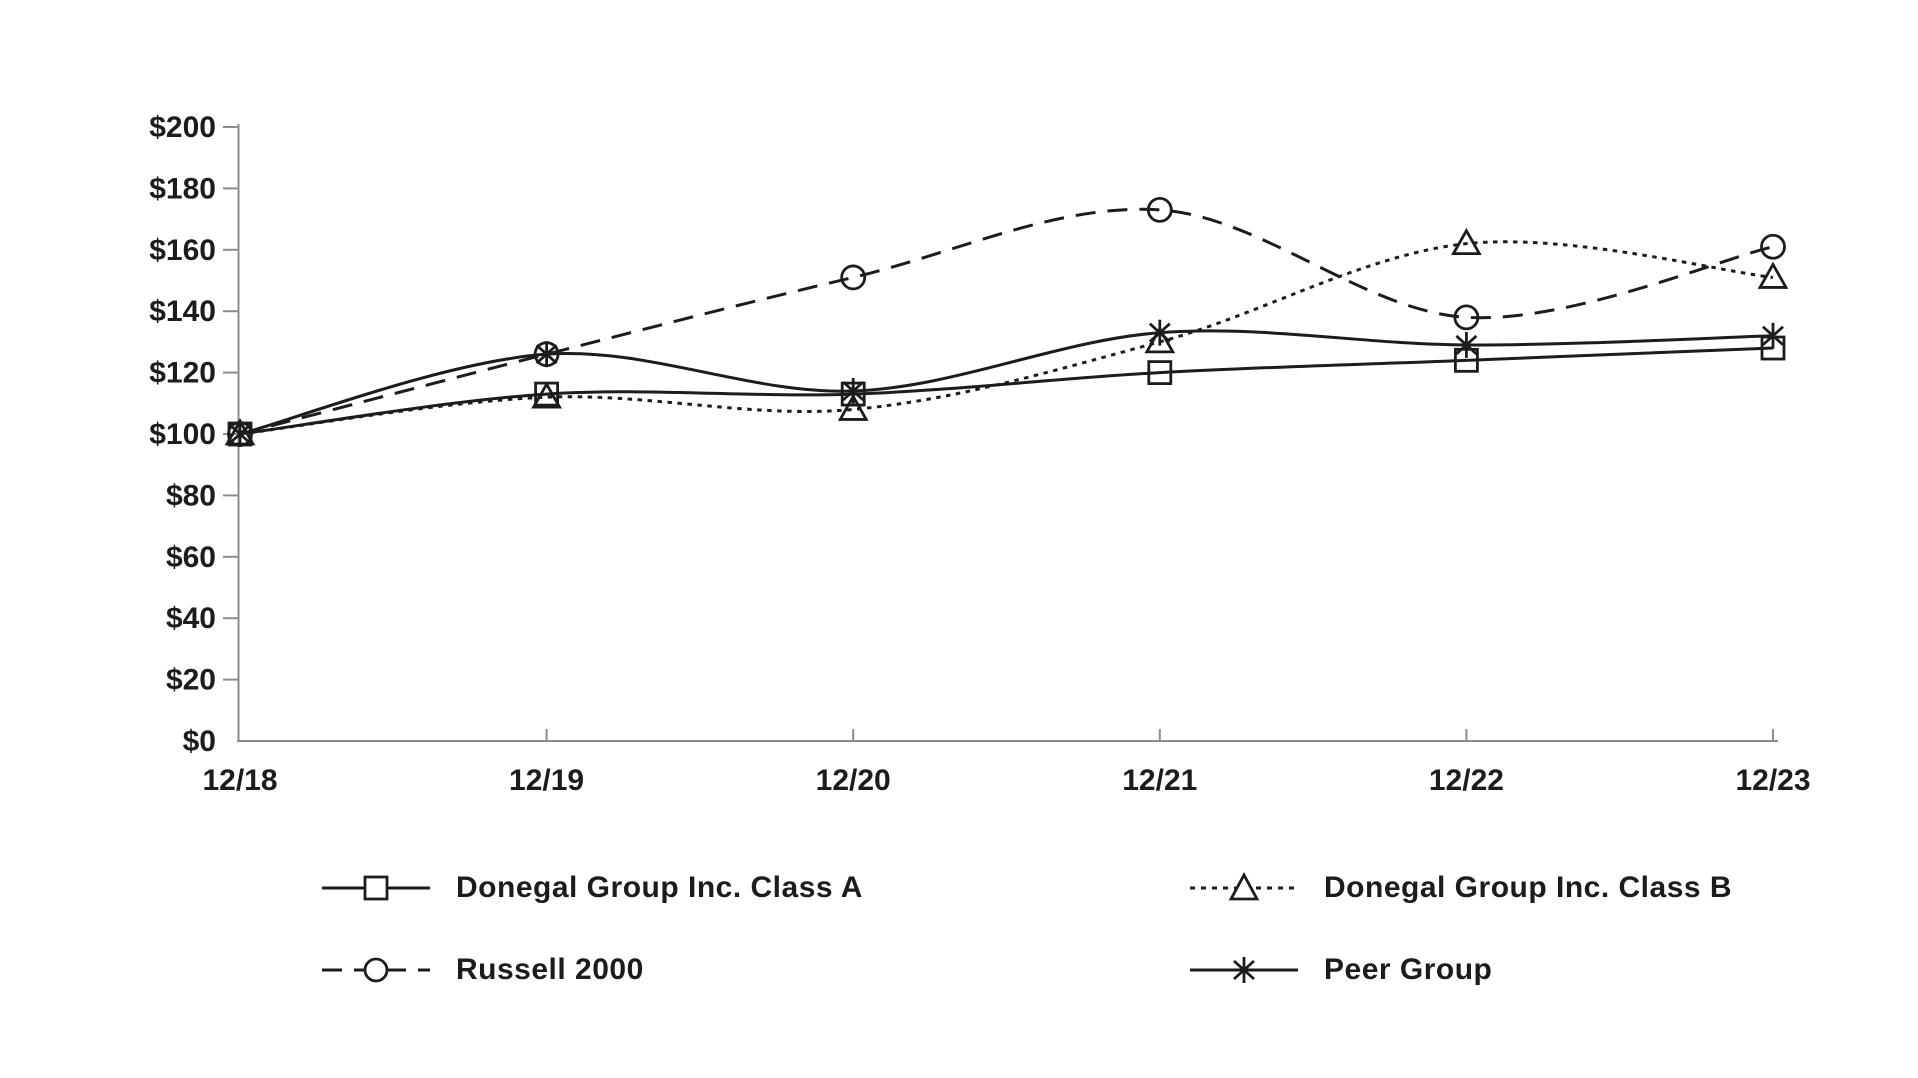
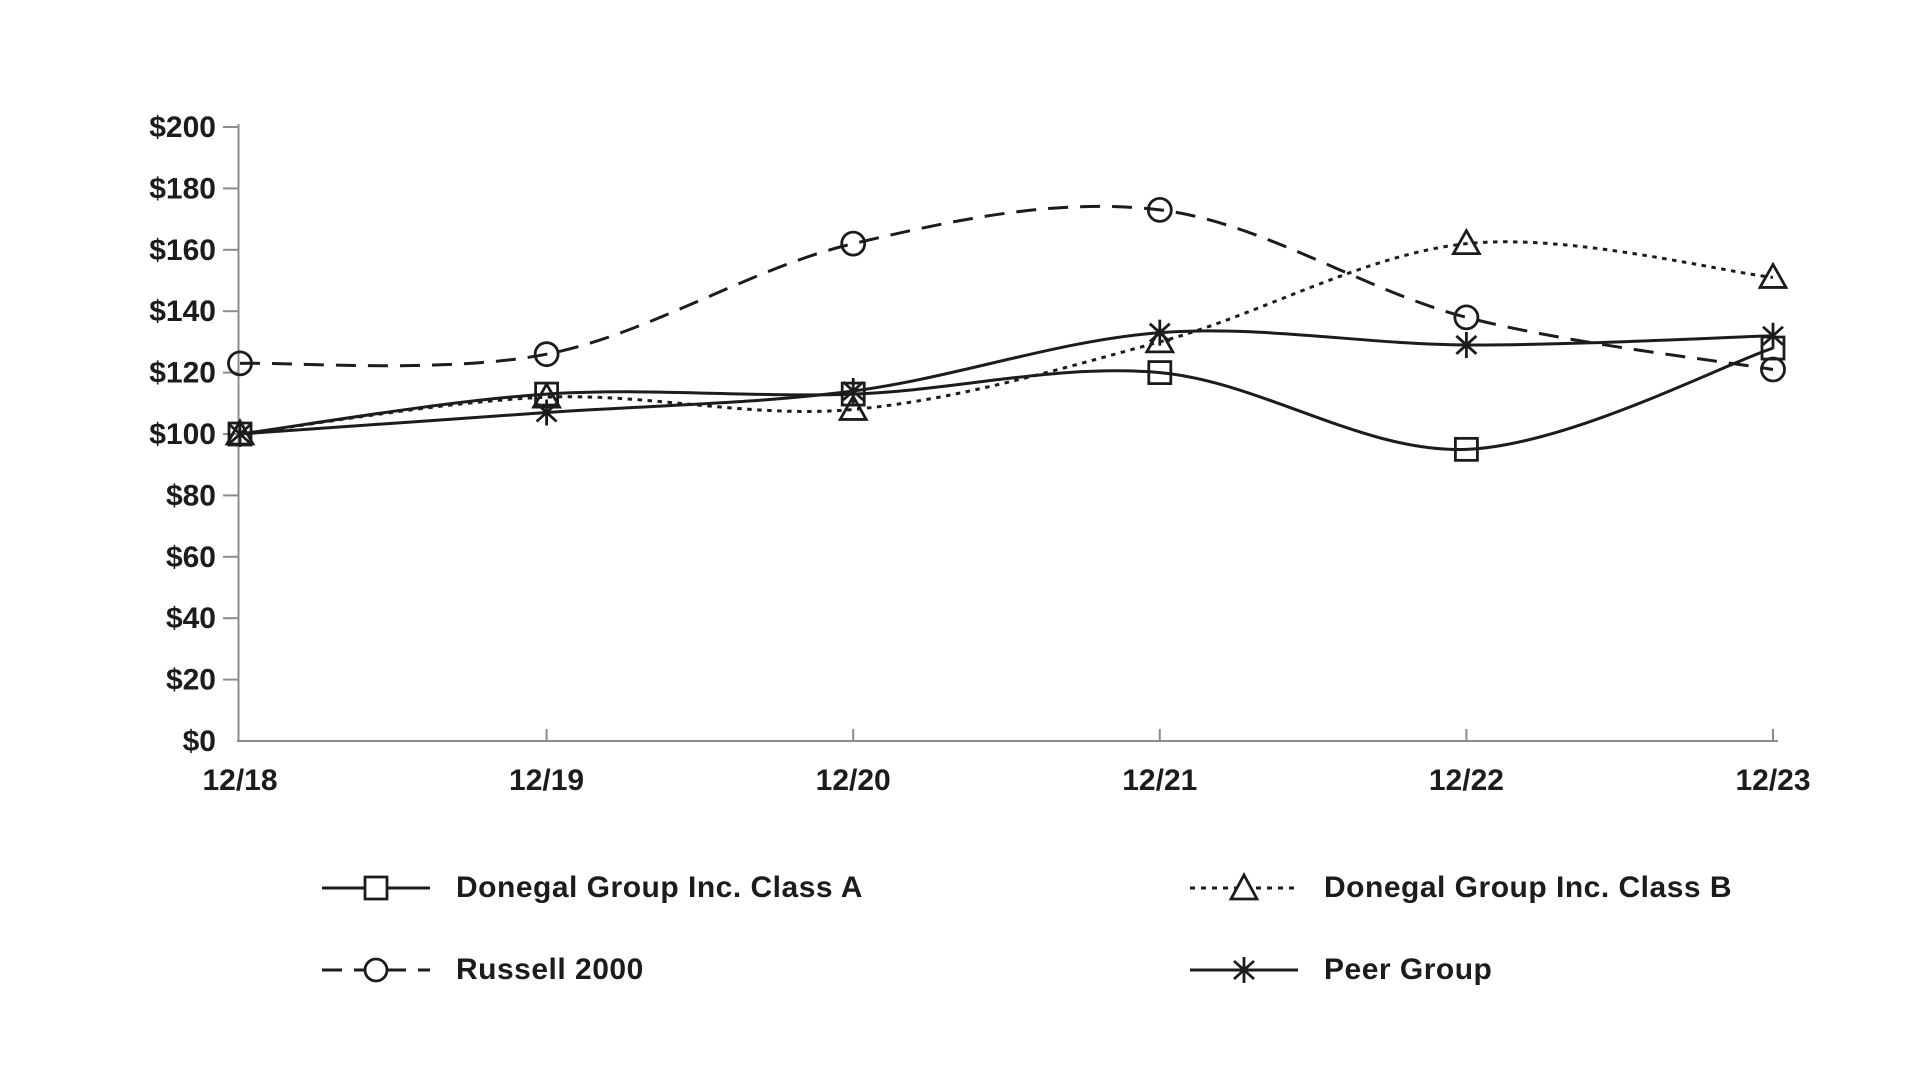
Russell 2000/12/18: $100 -> $123
Peer Group/12/19: $126 -> $107
Russell 2000/12/20: $151 -> $162
Donegal Group Inc. Class A/12/22: $124 -> $95
Russell 2000/12/23: $161 -> $121
